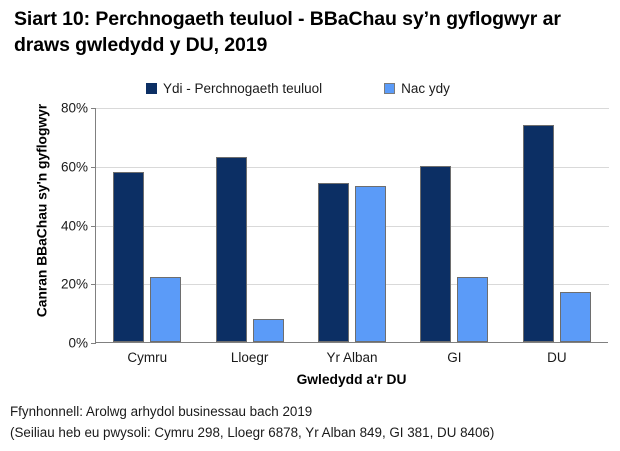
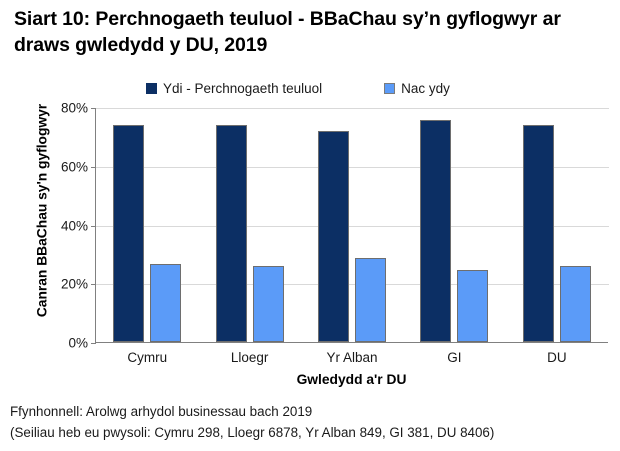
Ydi - Perchnogaeth teuluol/Cymru: 58% -> 74%
Nac ydy/Cymru: 22% -> 26%
Ydi - Perchnogaeth teuluol/Lloegr: 63% -> 74%
Nac ydy/Lloegr: 8% -> 26%
Ydi - Perchnogaeth teuluol/Yr Alban: 54% -> 72%
Nac ydy/Yr Alban: 53% -> 28%
Ydi - Perchnogaeth teuluol/GI: 60% -> 76%
Nac ydy/GI: 22% -> 24%
Nac ydy/DU: 17% -> 26%
